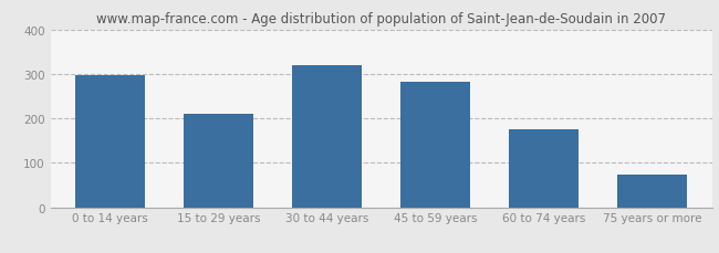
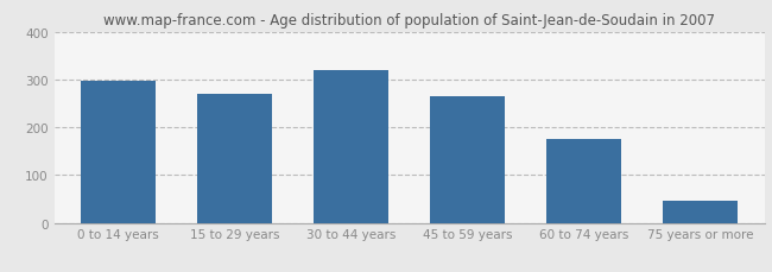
15 to 29 years: 210 -> 270
45 to 59 years: 281 -> 265
75 years or more: 73 -> 45
